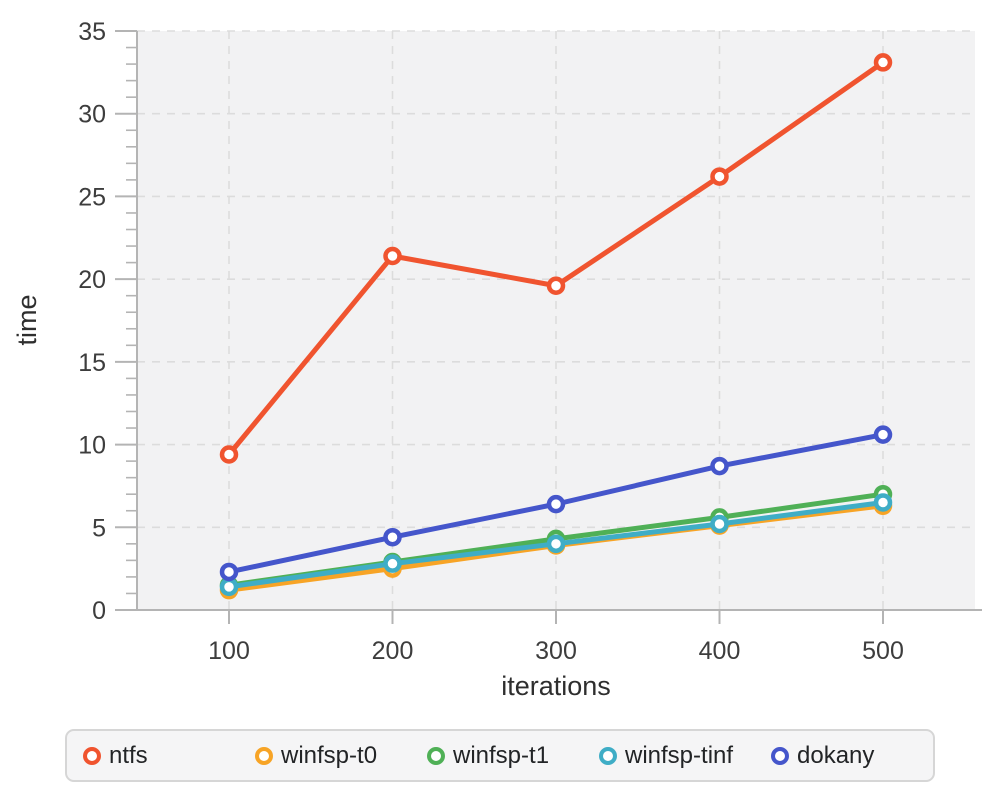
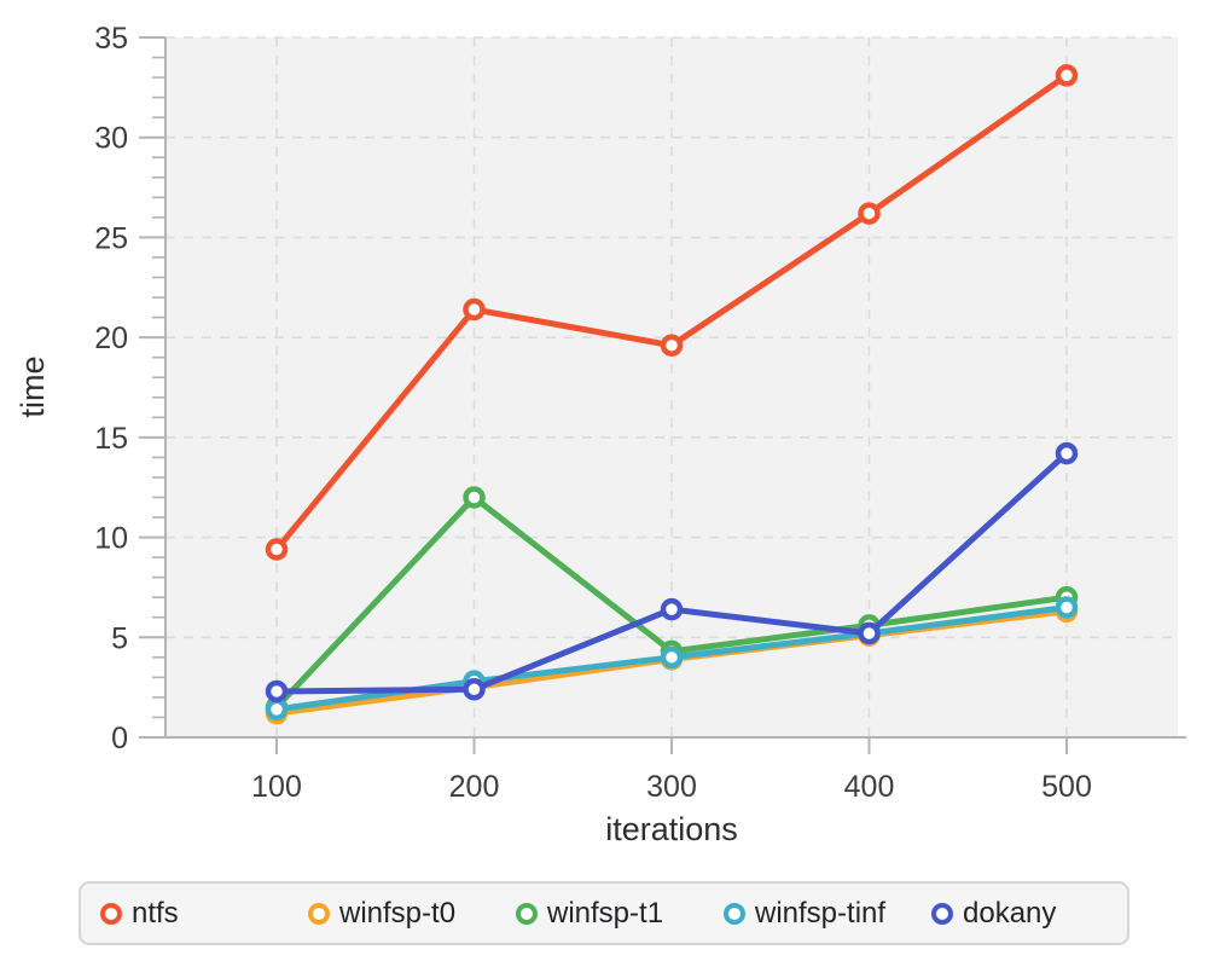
winfsp-t1/200: 2.9 -> 12.0
dokany/200: 4.4 -> 2.4
dokany/400: 8.7 -> 5.2
dokany/500: 10.6 -> 14.2
